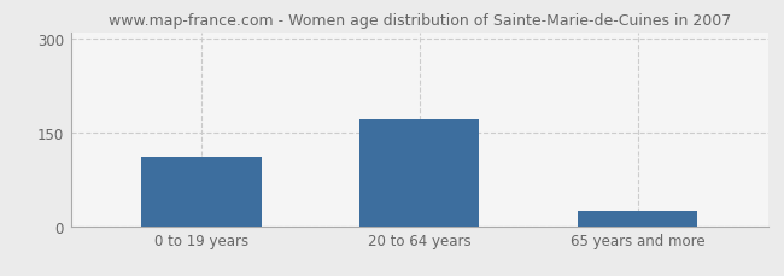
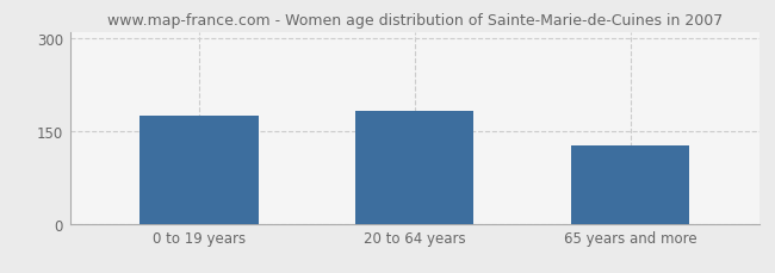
0 to 19 years: 110 -> 174
20 to 64 years: 170 -> 182
65 years and more: 25 -> 126
